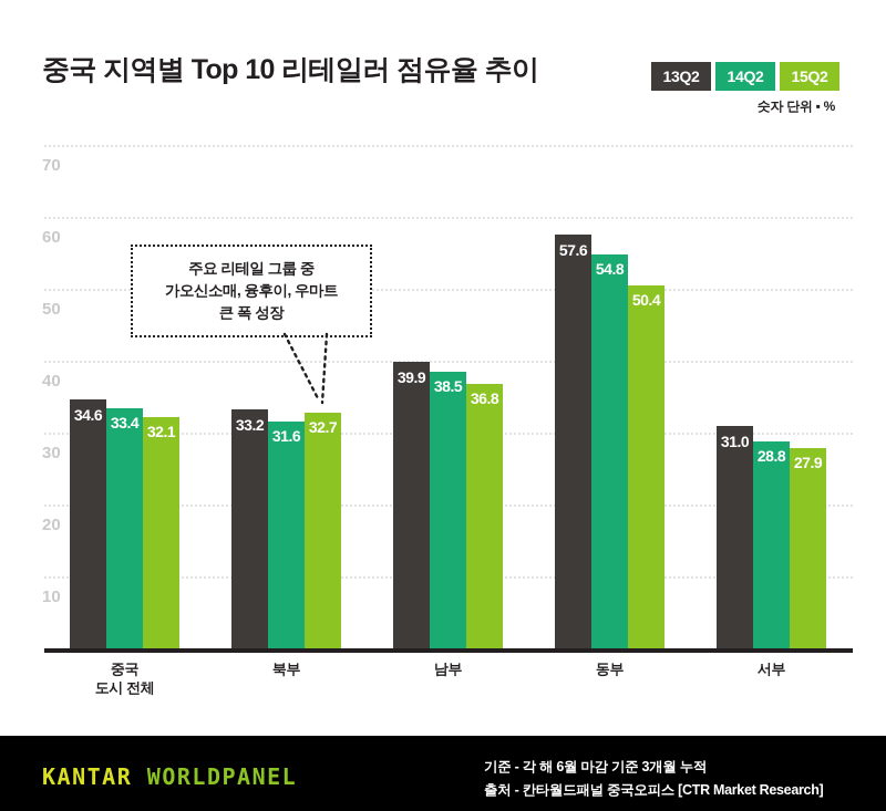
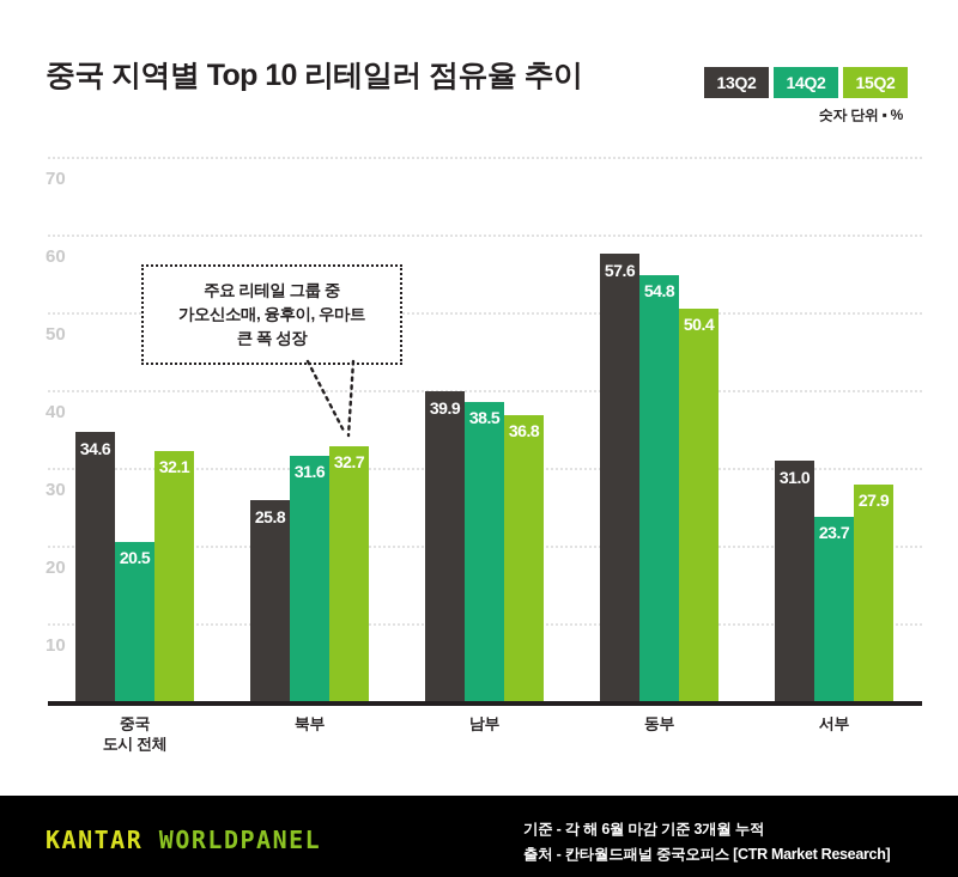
14Q2/중국 도시 전체: 33.4 -> 20.5
13Q2/북부: 33.2 -> 25.8
14Q2/서부: 28.8 -> 23.7
